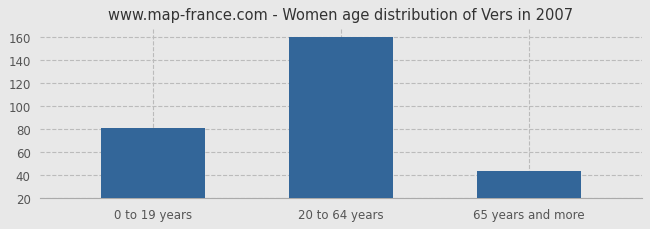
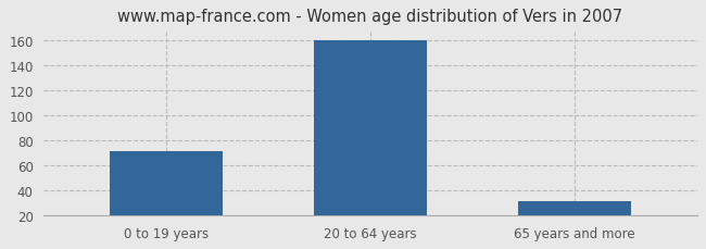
0 to 19 years: 81 -> 71
65 years and more: 43 -> 31
